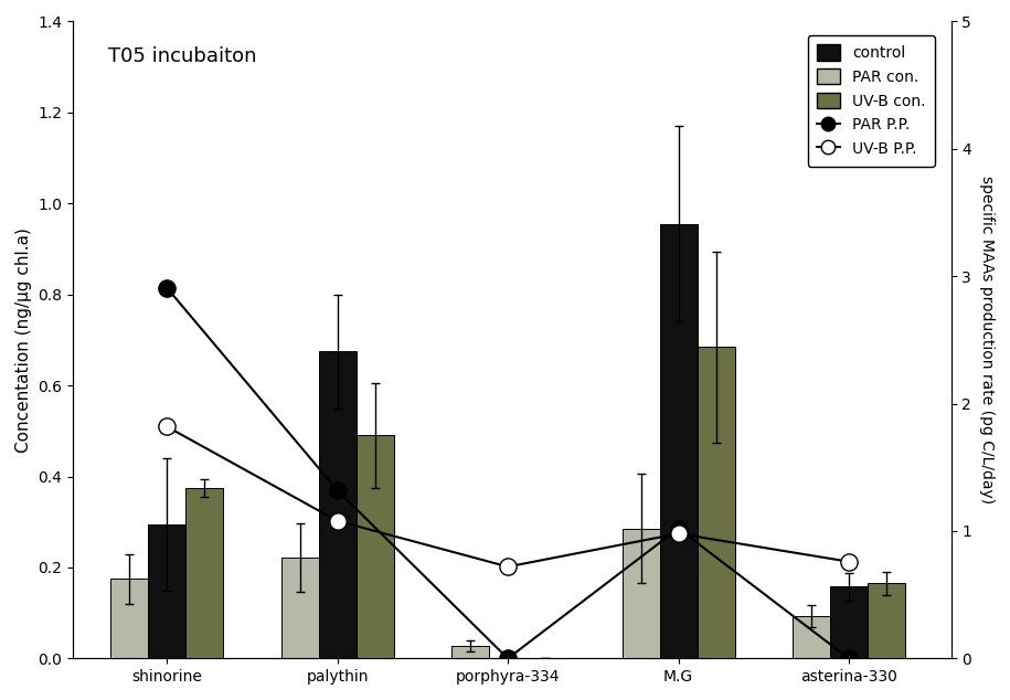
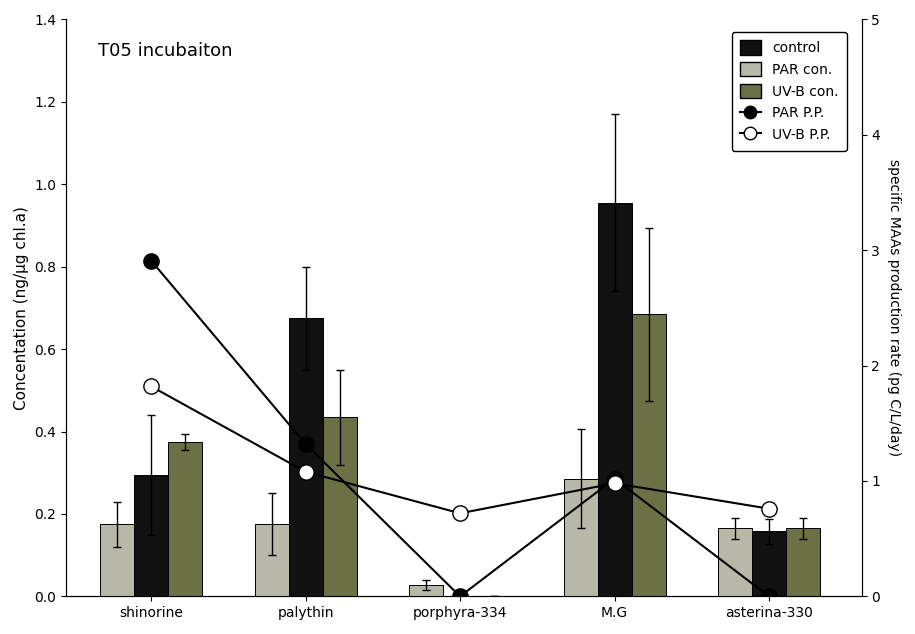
PAR con./palythin: 0.222 -> 0.175
UV-B con./palythin: 0.490 -> 0.435
PAR con./asterina-330: 0.093 -> 0.165
